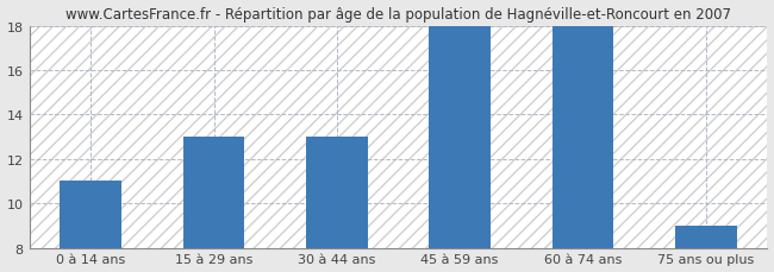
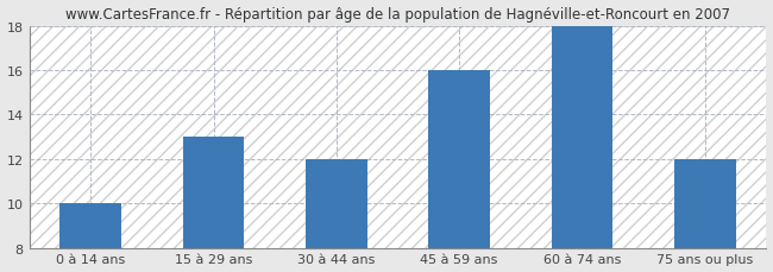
0 à 14 ans: 11 -> 10
30 à 44 ans: 13 -> 12
45 à 59 ans: 18 -> 16
75 ans ou plus: 9 -> 12
